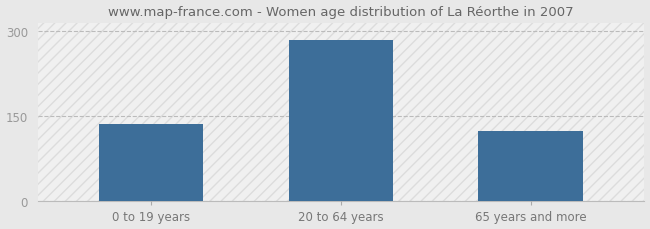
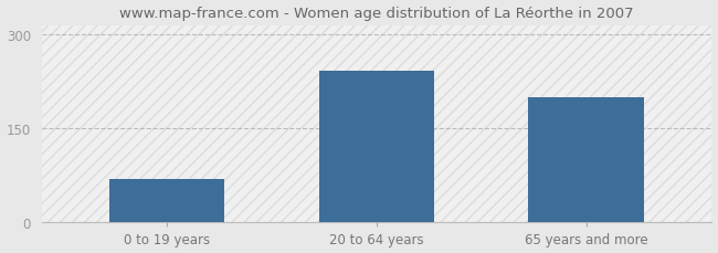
0 to 19 years: 137 -> 70
20 to 64 years: 285 -> 242
65 years and more: 124 -> 200
